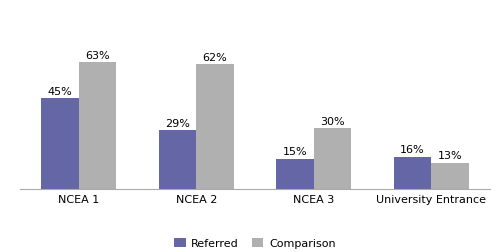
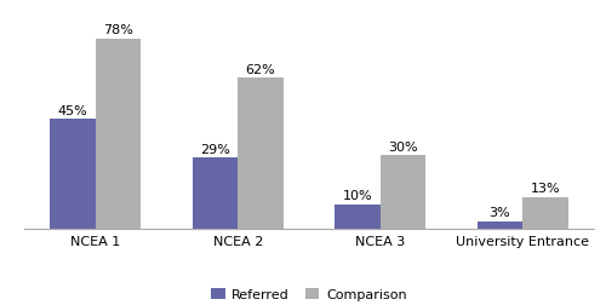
Comparison/NCEA 1: 63% -> 78%
Referred/NCEA 3: 15% -> 10%
Referred/University Entrance: 16% -> 3%
